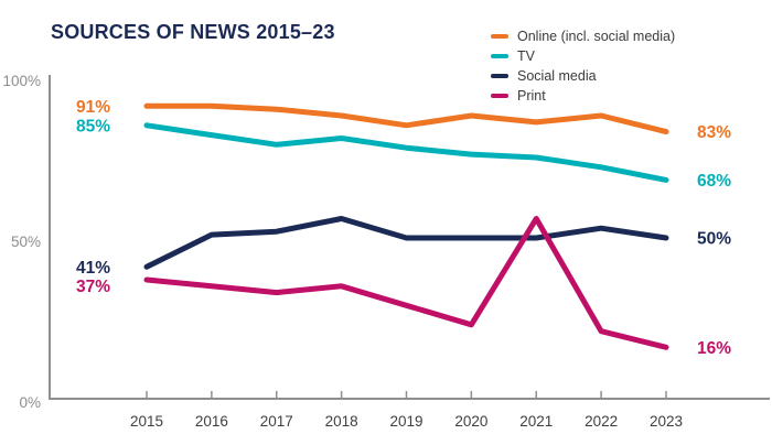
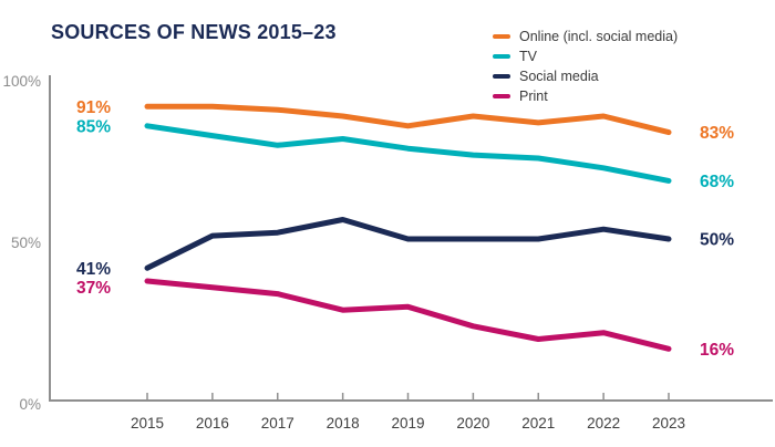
Print/2018: 35% -> 28%
Print/2021: 56% -> 19%
